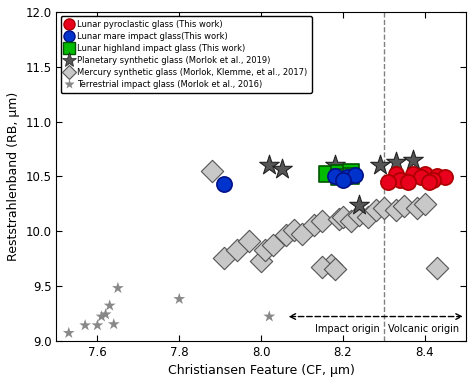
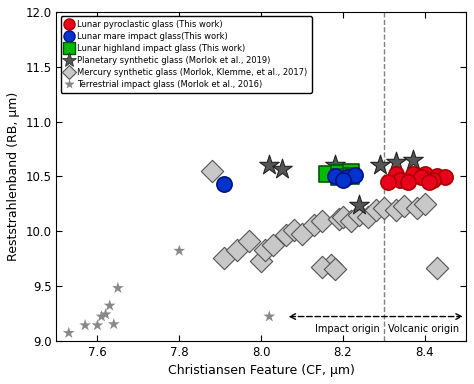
Terrestrial impact glass (Morlok et al., 2016)/7.8: 9.38 -> 9.82
